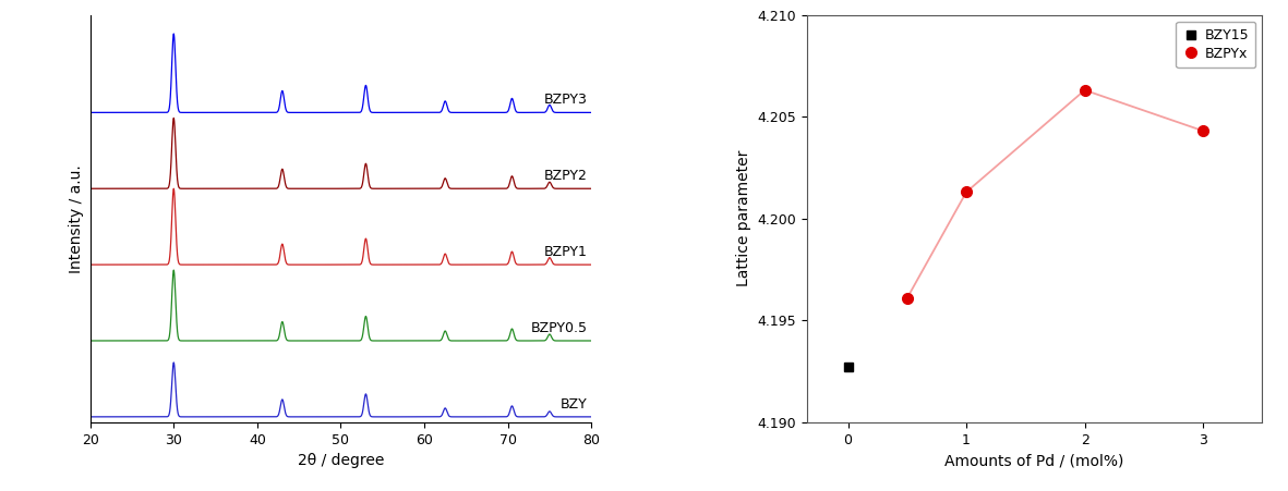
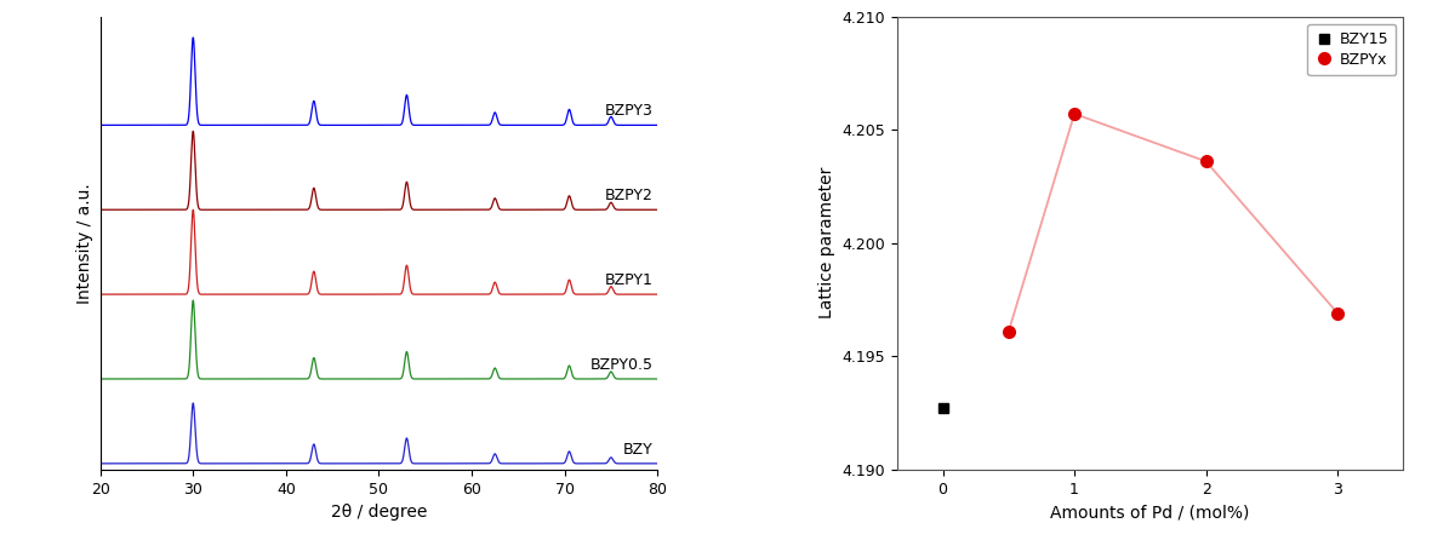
1: 4.2013 -> 4.2057
2: 4.2063 -> 4.2036
3: 4.2043 -> 4.1969
